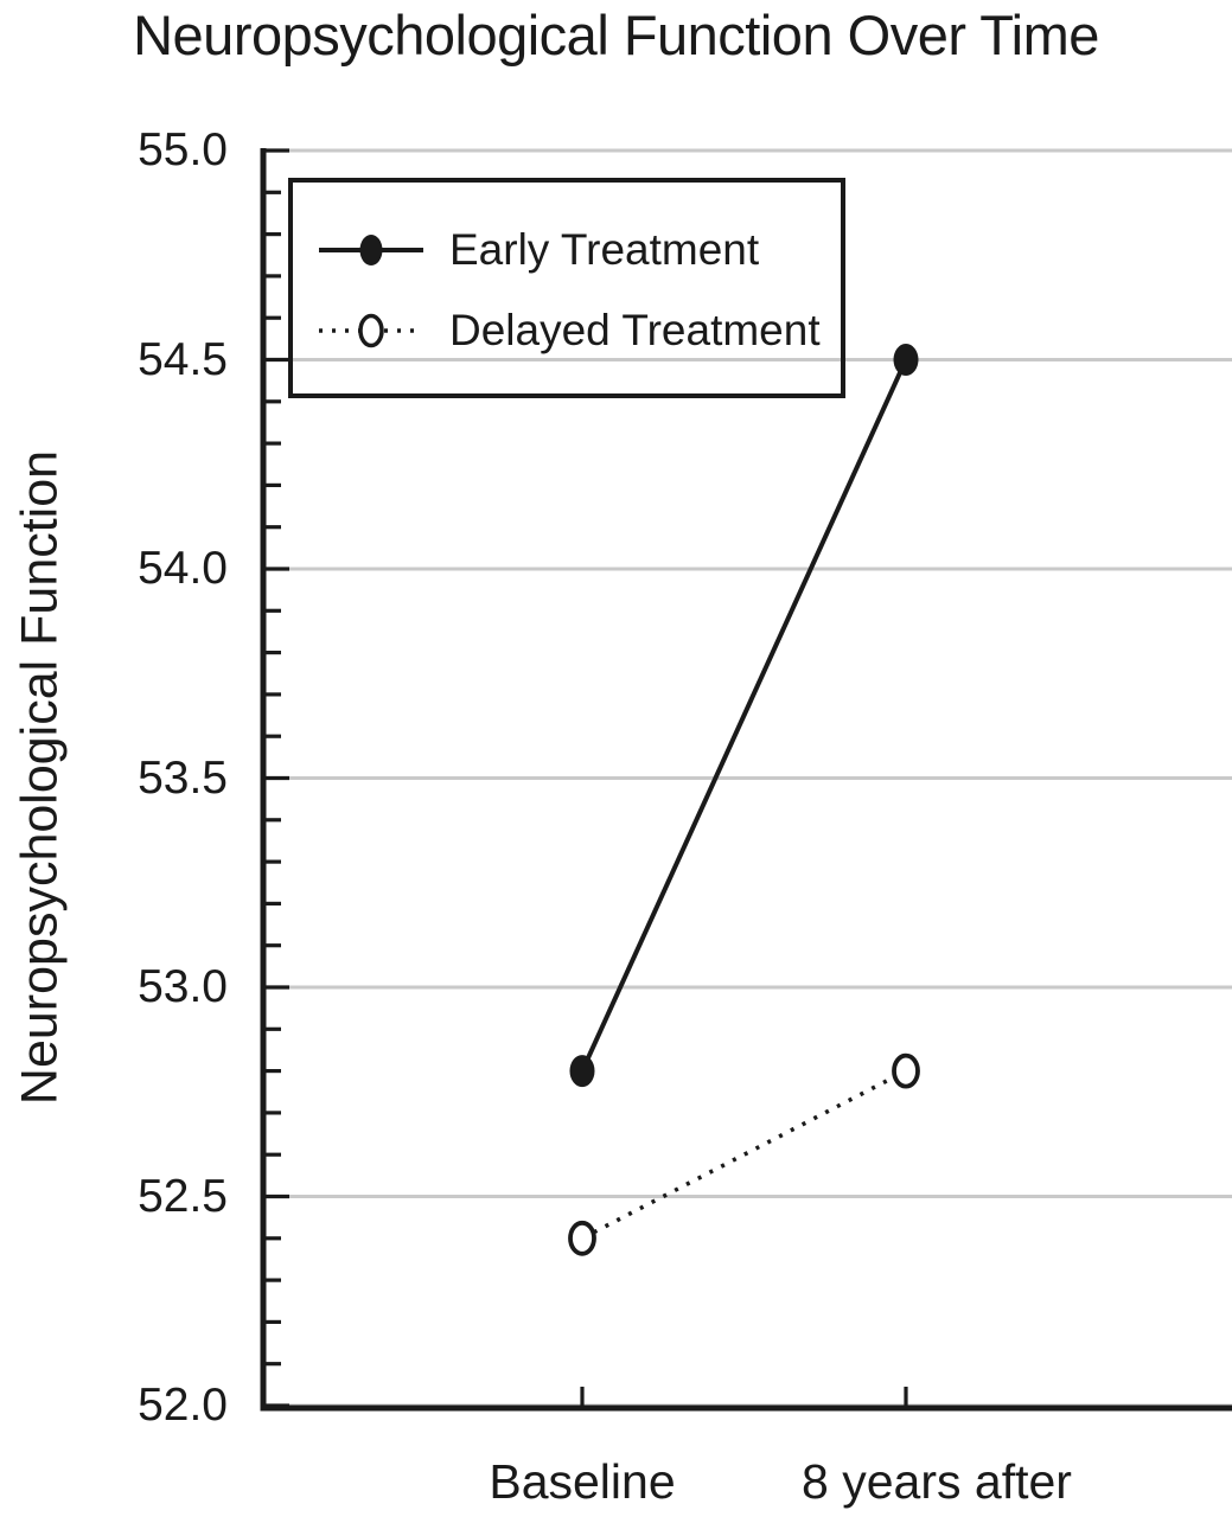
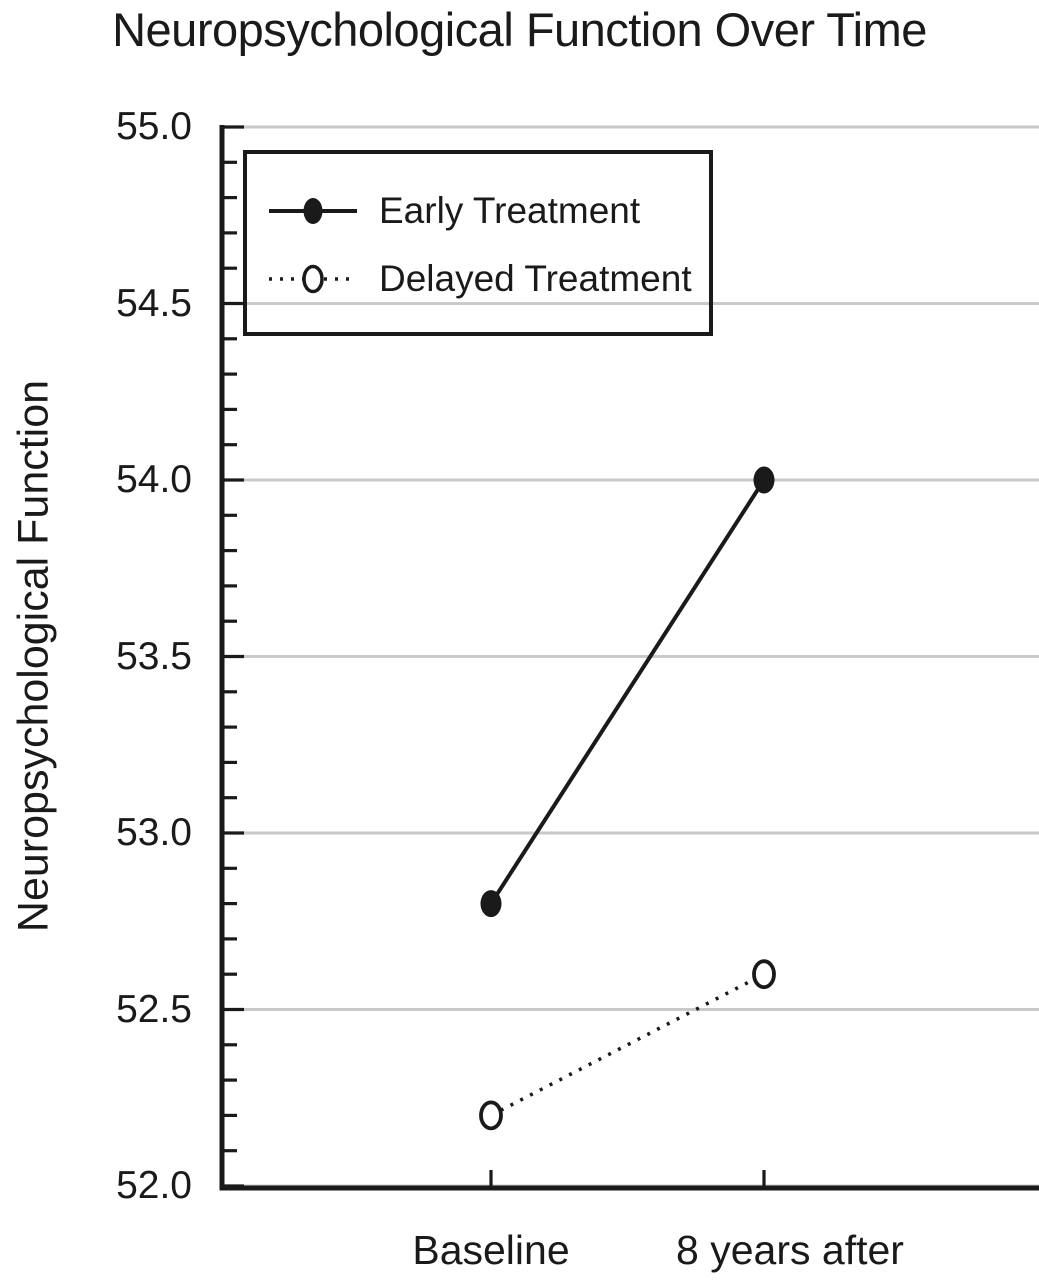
Delayed Treatment/Baseline: 52.4 -> 52.2
Early Treatment/8 years after: 54.5 -> 54.0
Delayed Treatment/8 years after: 52.8 -> 52.6
